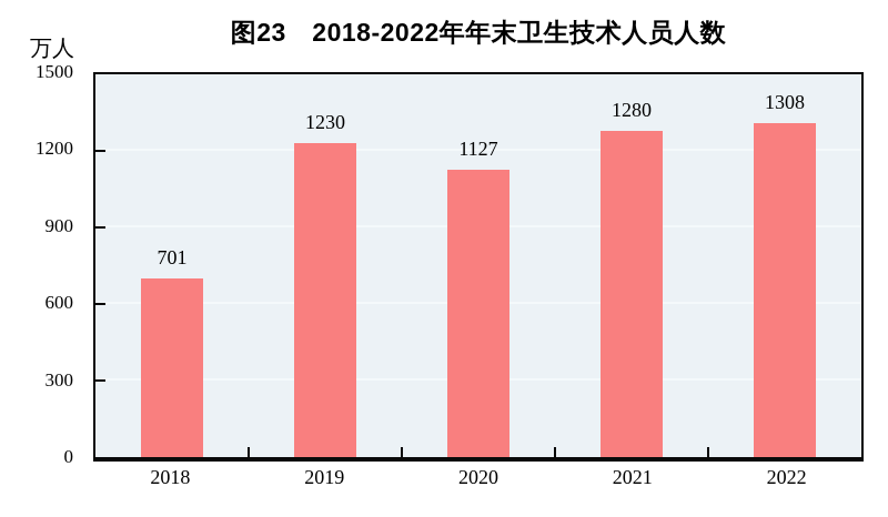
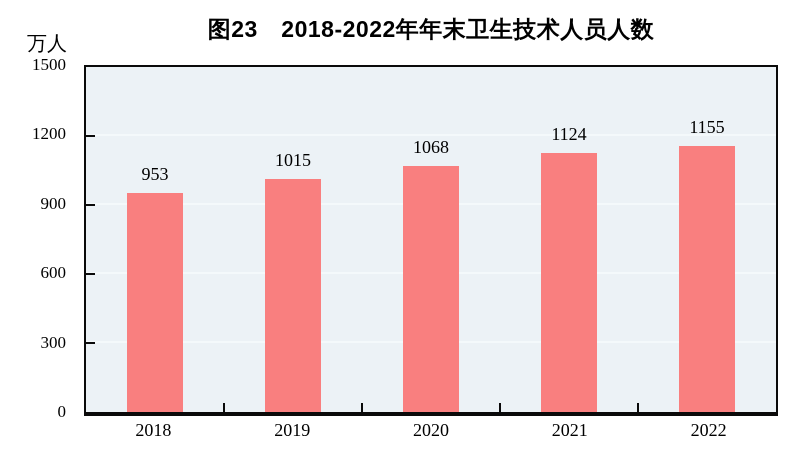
2018: 701 -> 953
2019: 1230 -> 1015
2020: 1127 -> 1068
2021: 1280 -> 1124
2022: 1308 -> 1155
